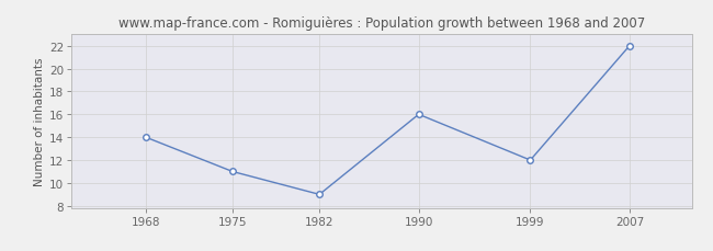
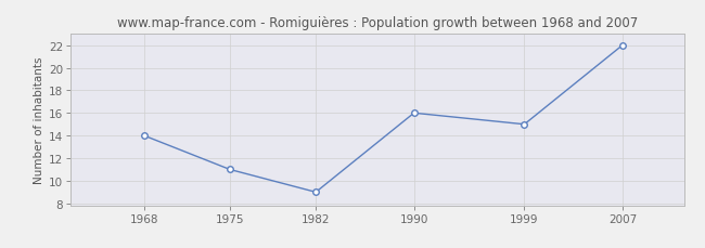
1999: 12 -> 15
